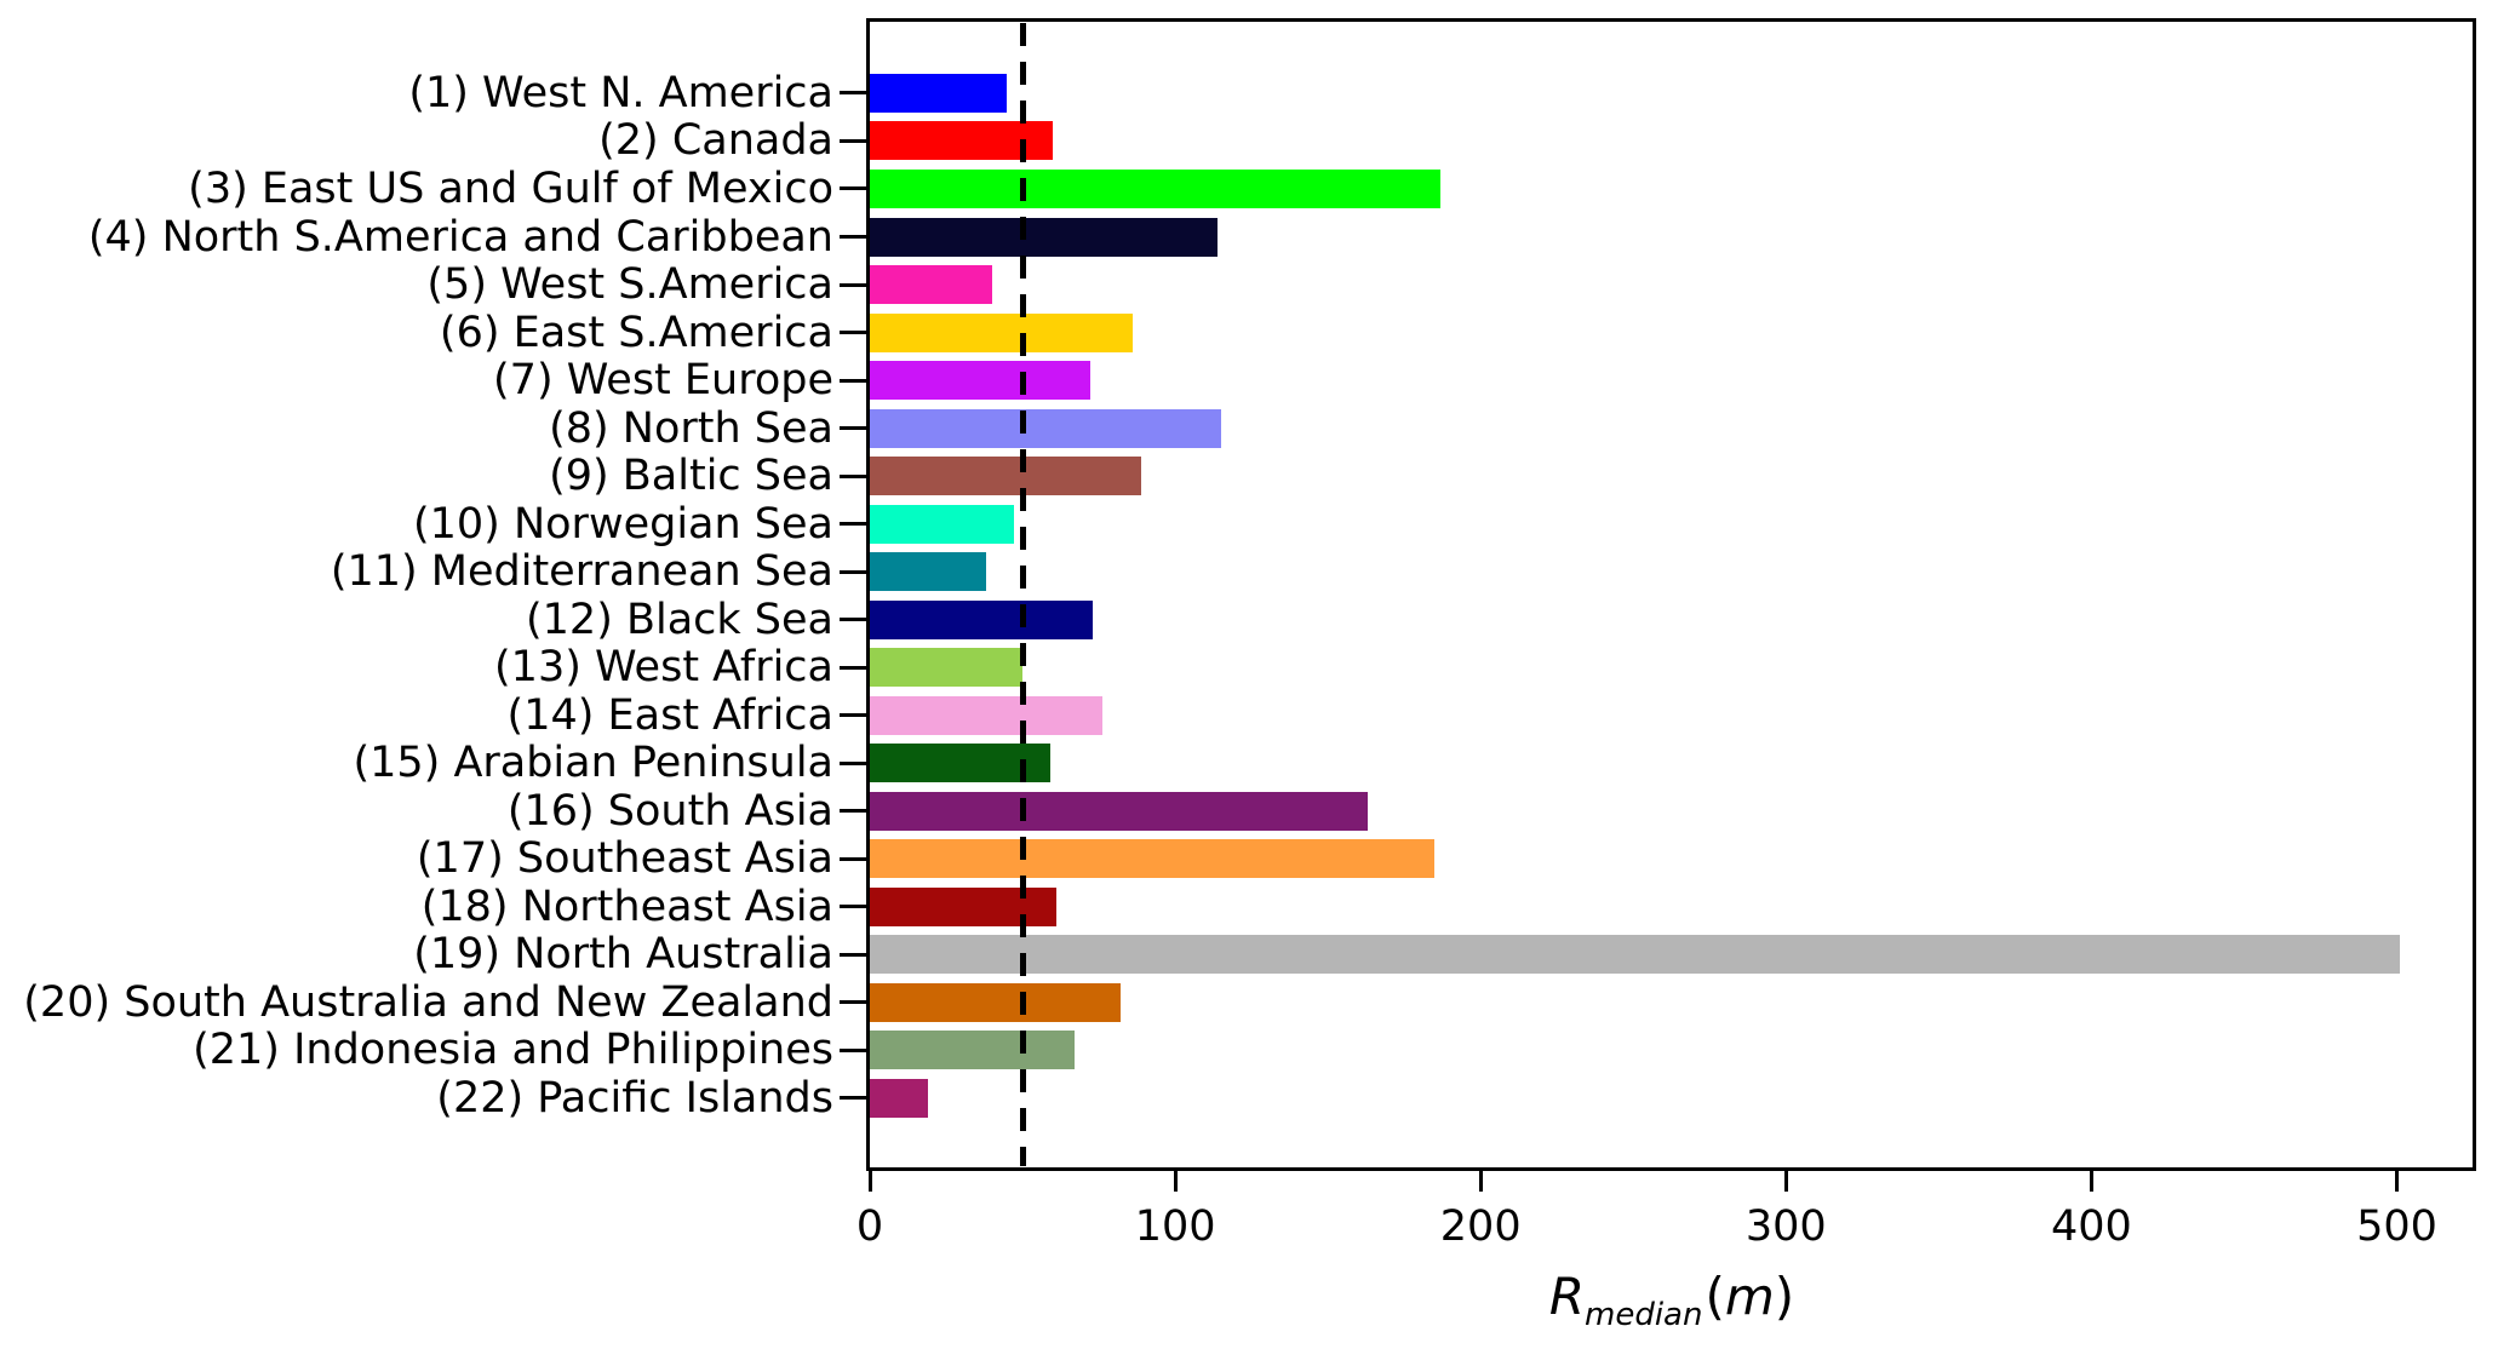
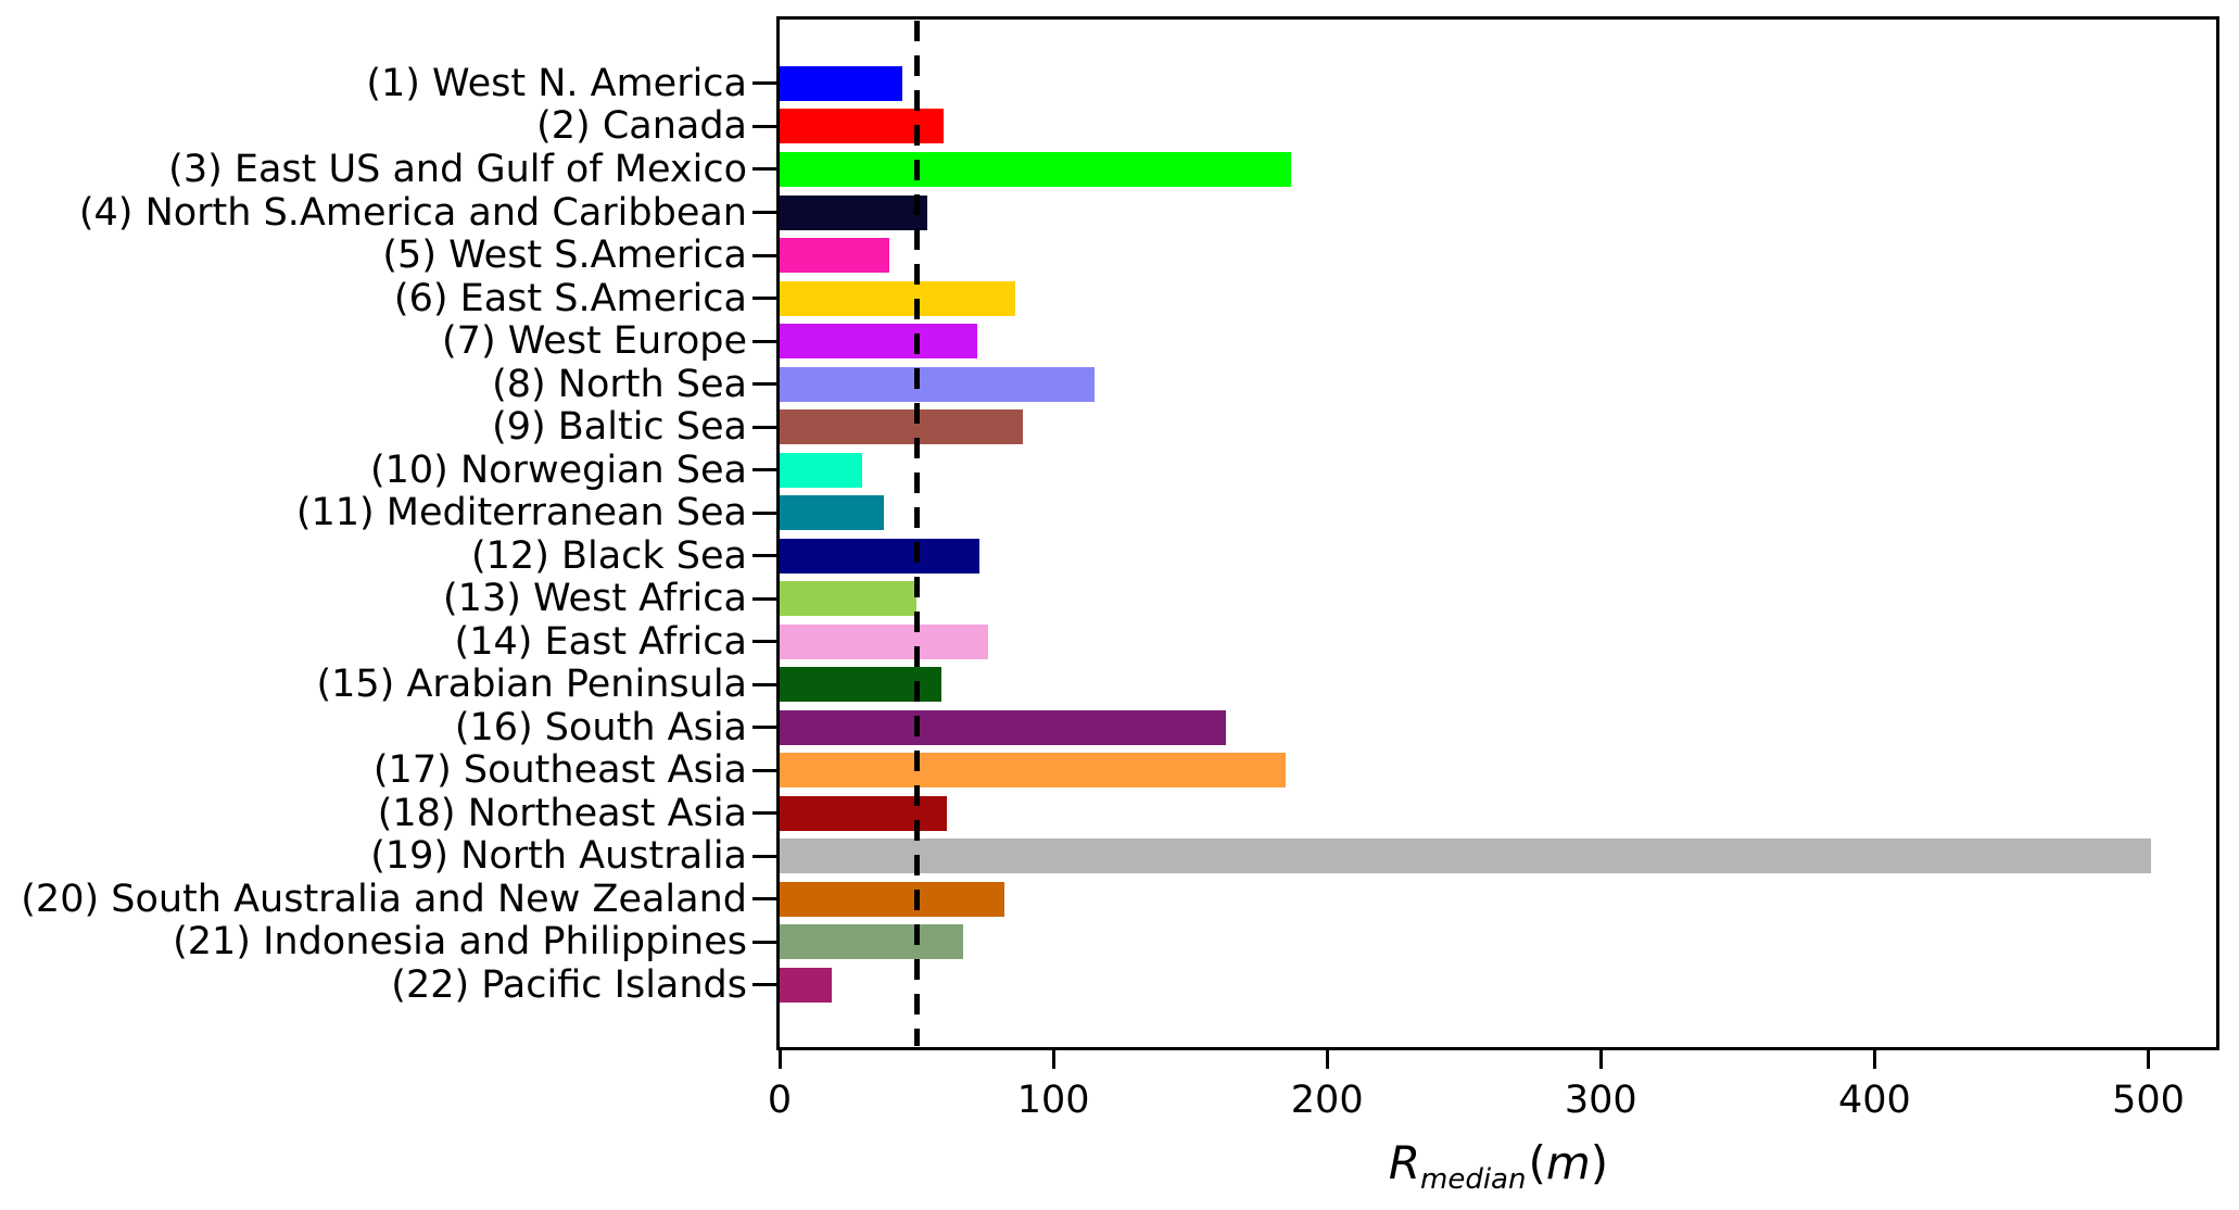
(4) North S.America and Caribbean: 114 -> 54
(10) Norwegian Sea: 47 -> 30
